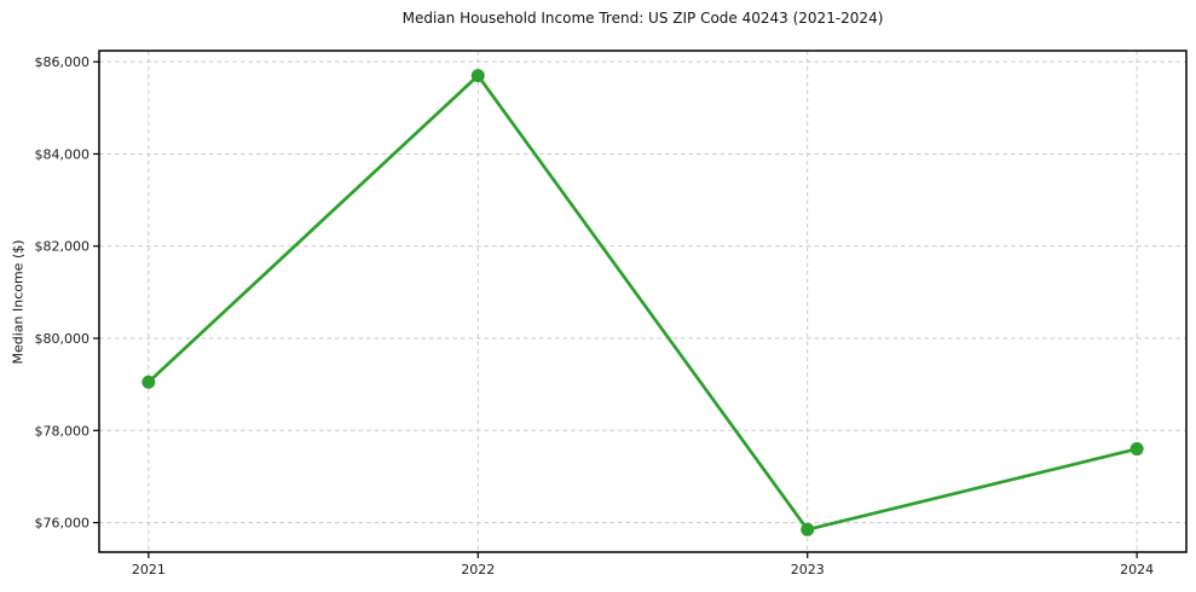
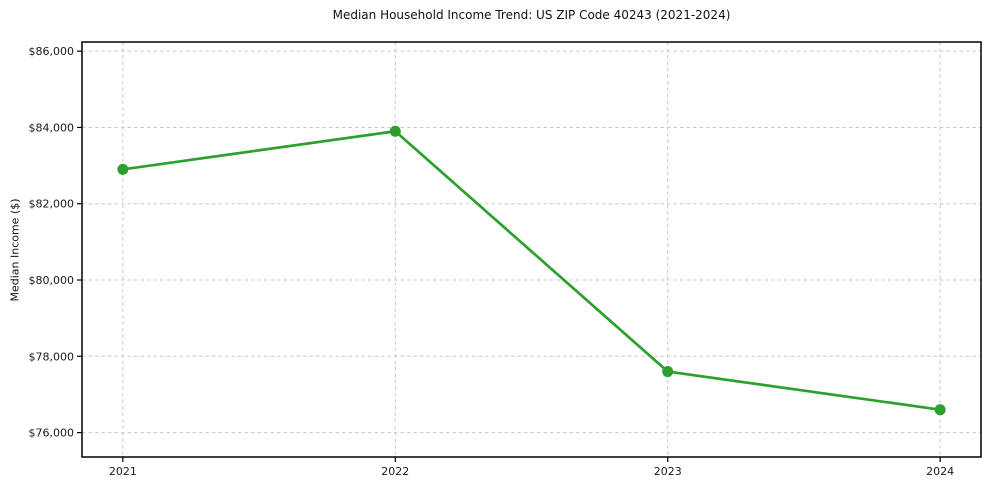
2021: $79000 -> $82900
2022: $85700 -> $83900
2023: $75800 -> $77600
2024: $77600 -> $76600
